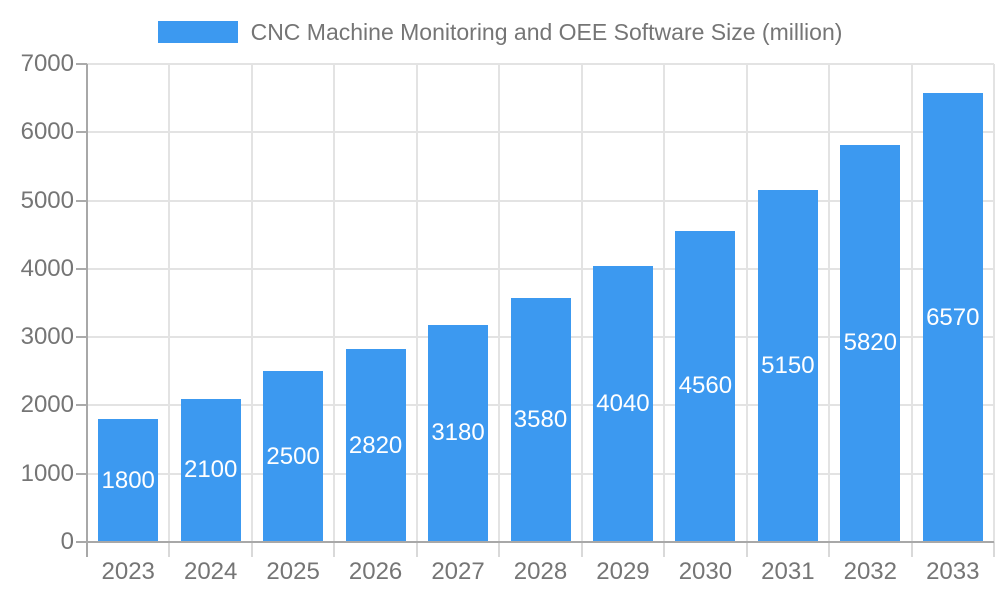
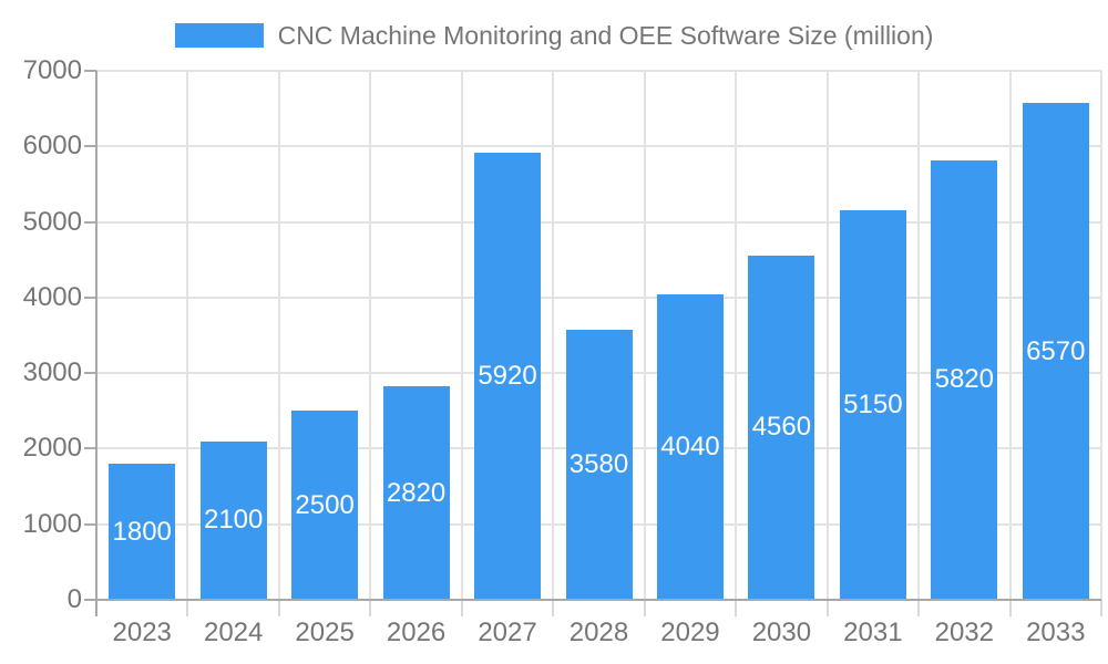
2027: 3180 -> 5920
